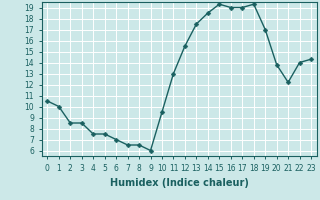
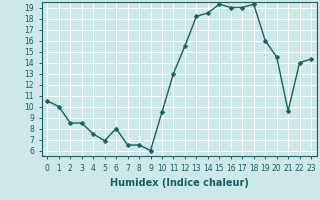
5: 7.5 -> 6.9
6: 7.0 -> 8.0
13: 17.5 -> 18.2
19: 17.0 -> 16.0
20: 13.8 -> 14.5
21: 12.2 -> 9.6
